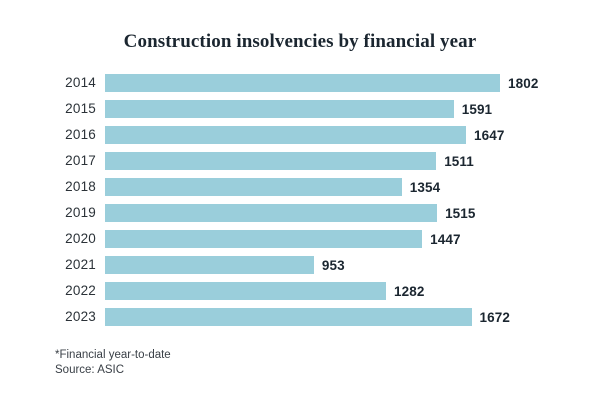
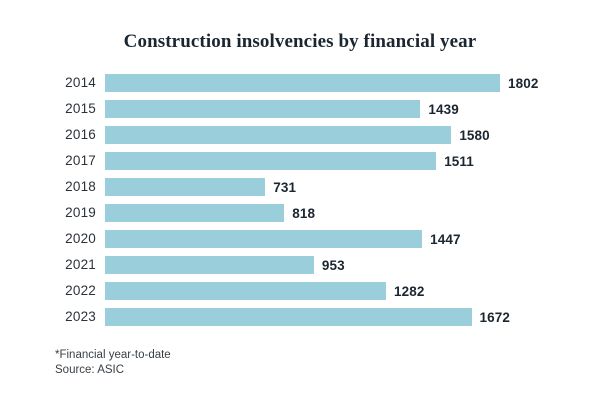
2015: 1591 -> 1439
2016: 1647 -> 1580
2018: 1354 -> 731
2019: 1515 -> 818
